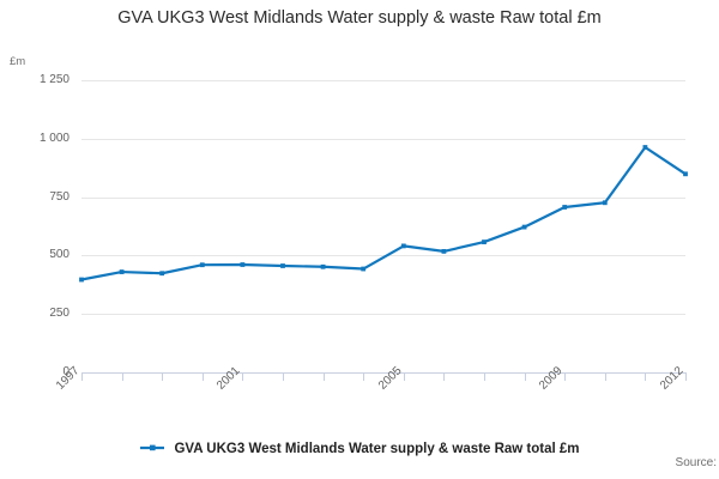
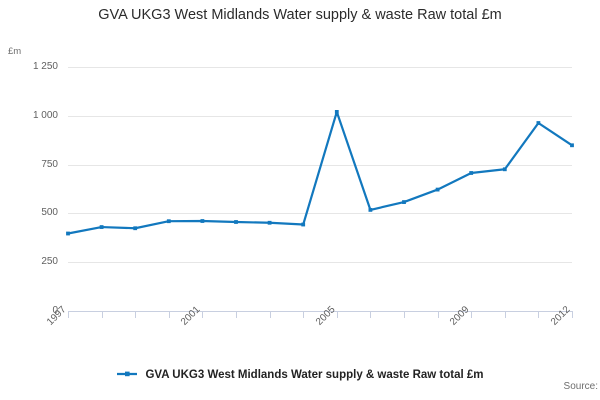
2005: 540 -> 1020
